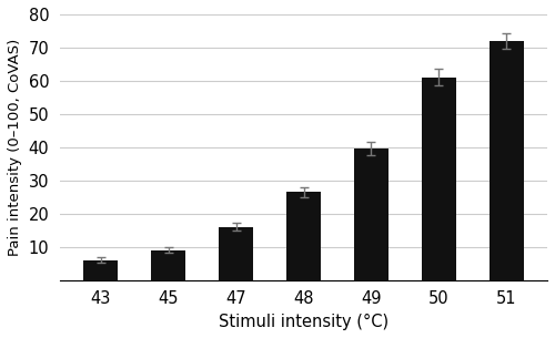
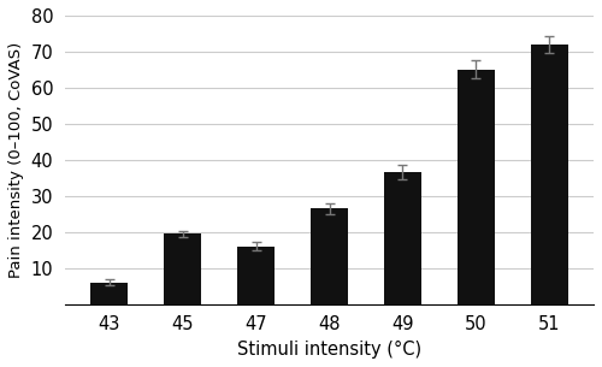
45: 9.0 -> 19.5
49: 39.5 -> 36.5
50: 61.0 -> 65.0
